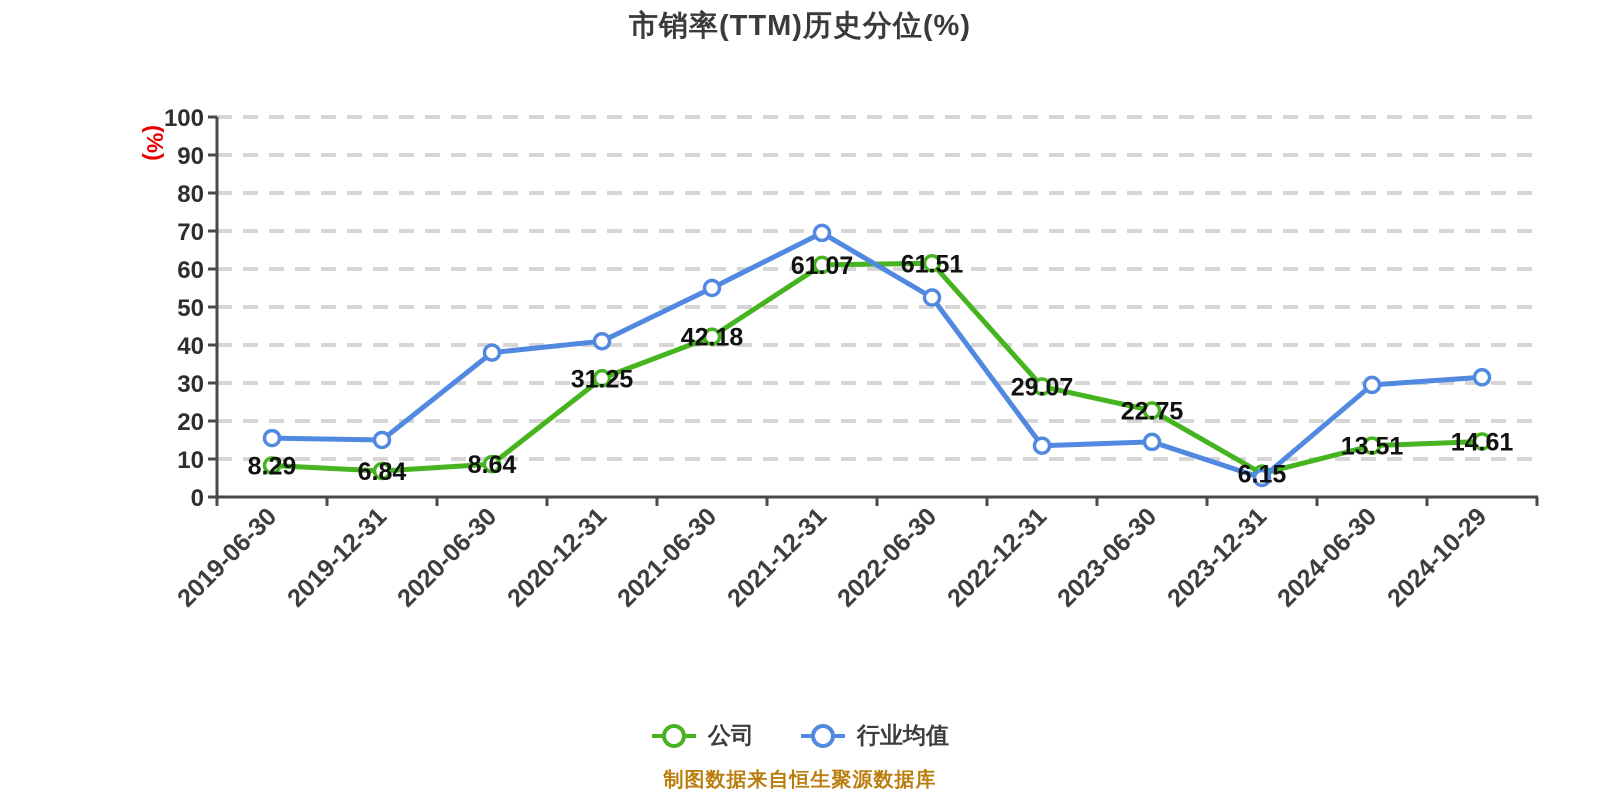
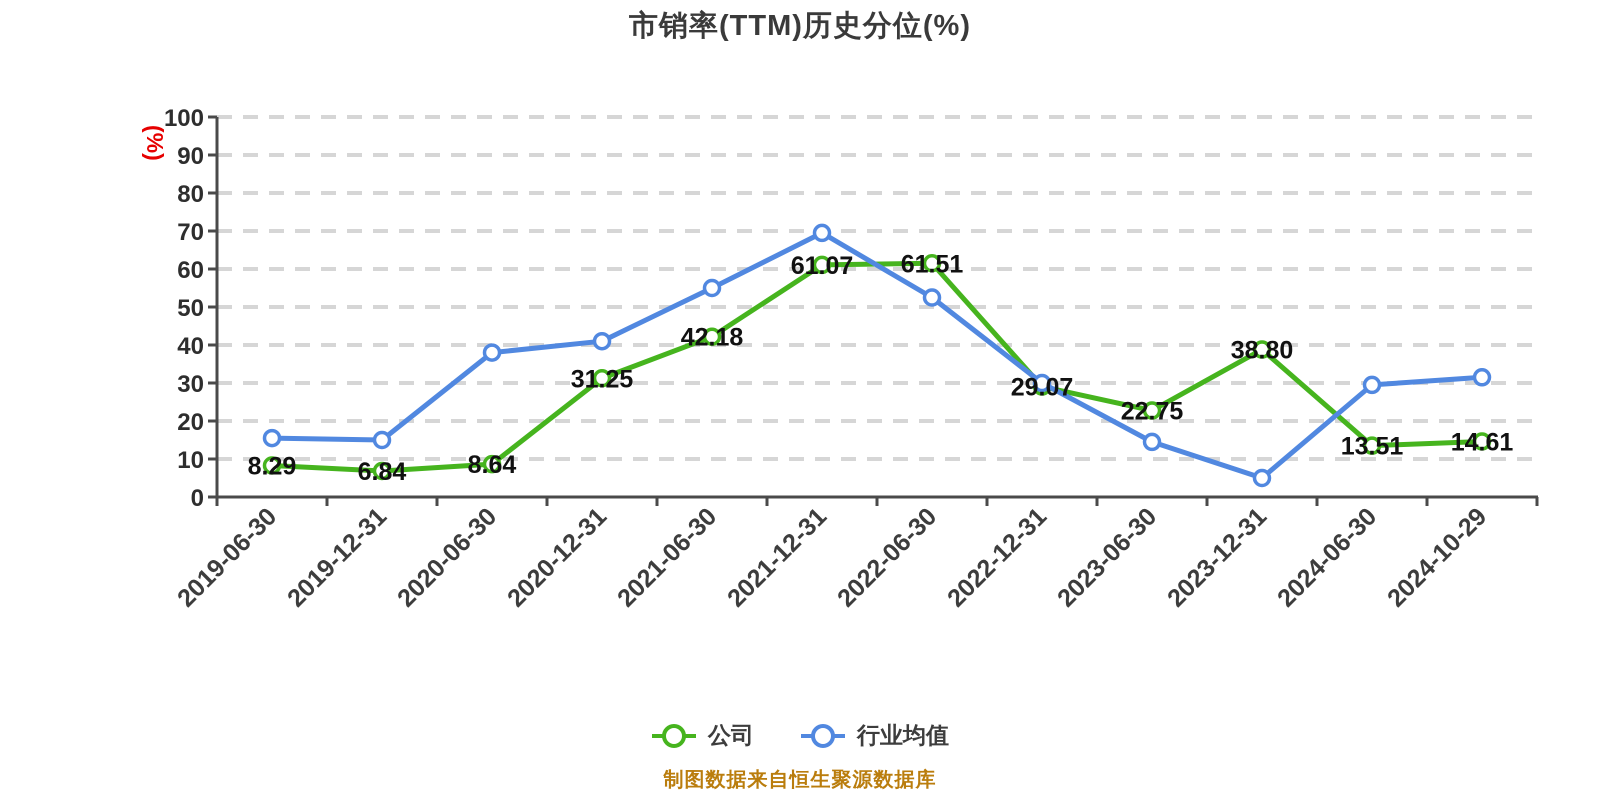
行业均值/2022-12-31: 14 -> 30
公司/2023-12-31: 6.15 -> 38.80
